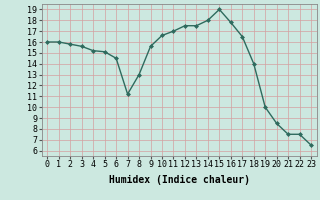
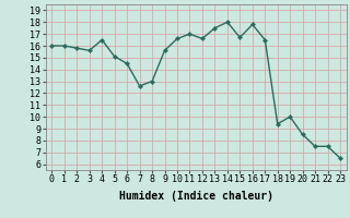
4: 15.2 -> 16.5
7: 11.2 -> 12.6
12: 17.5 -> 16.6
15: 19.0 -> 16.7
18: 14.0 -> 9.4
